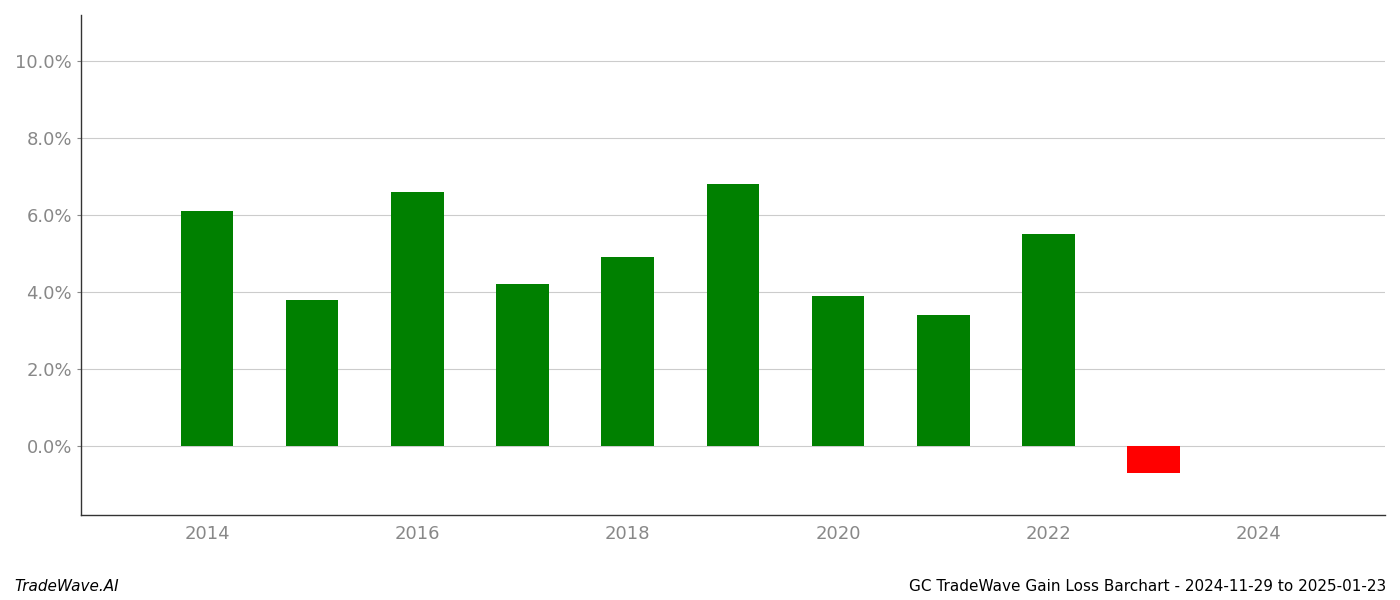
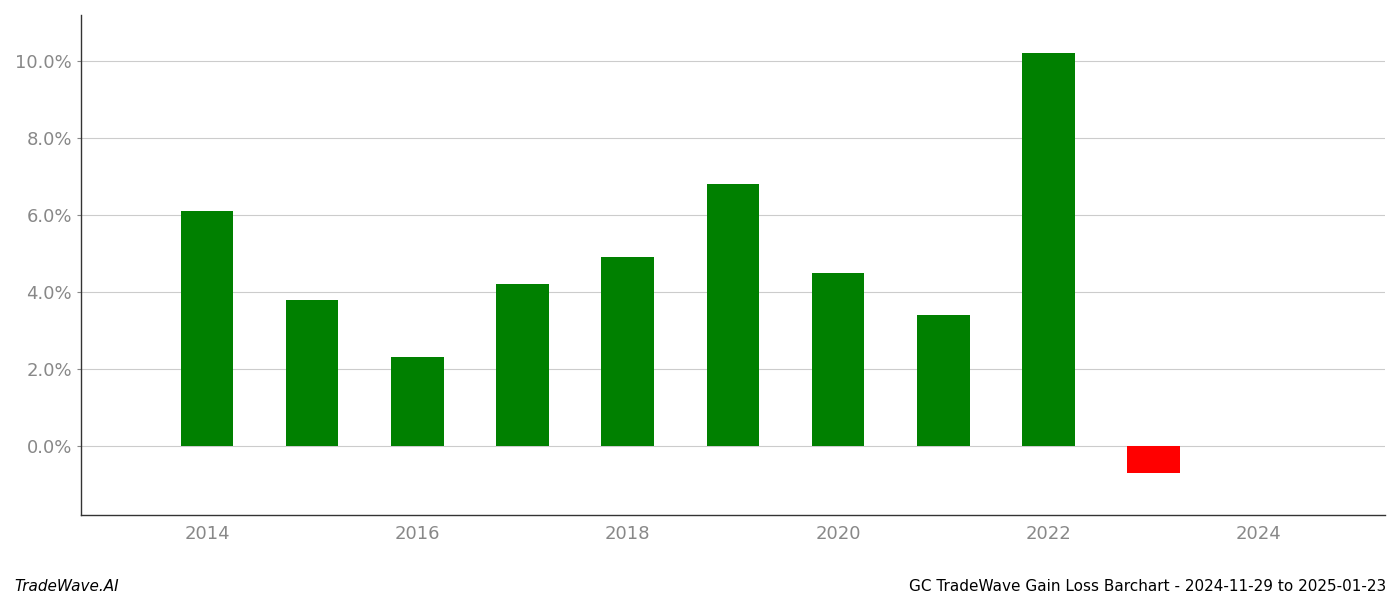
2016: 6.6% -> 2.3%
2020: 3.9% -> 4.5%
2022: 5.5% -> 10.2%
